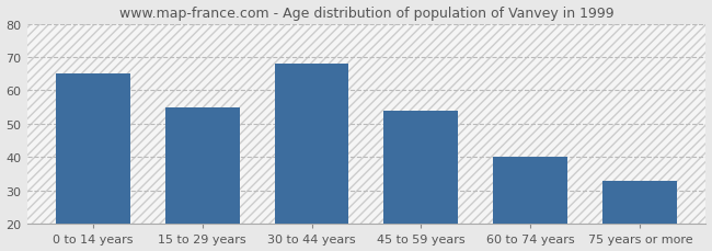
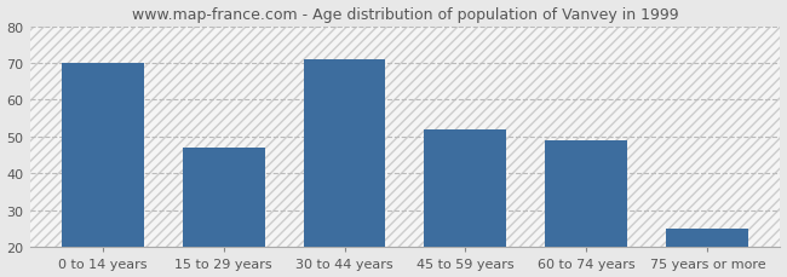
0 to 14 years: 65 -> 70
15 to 29 years: 55 -> 47
30 to 44 years: 68 -> 71
45 to 59 years: 54 -> 52
60 to 74 years: 40 -> 49
75 years or more: 33 -> 25
